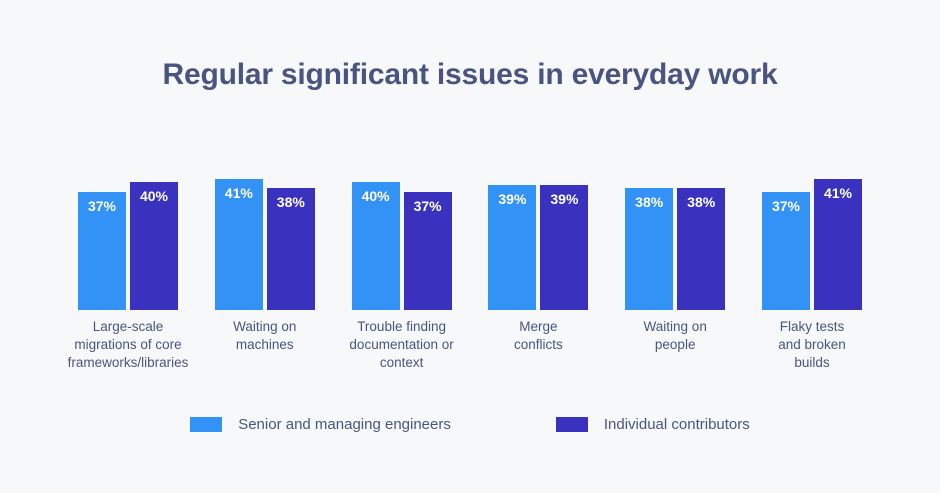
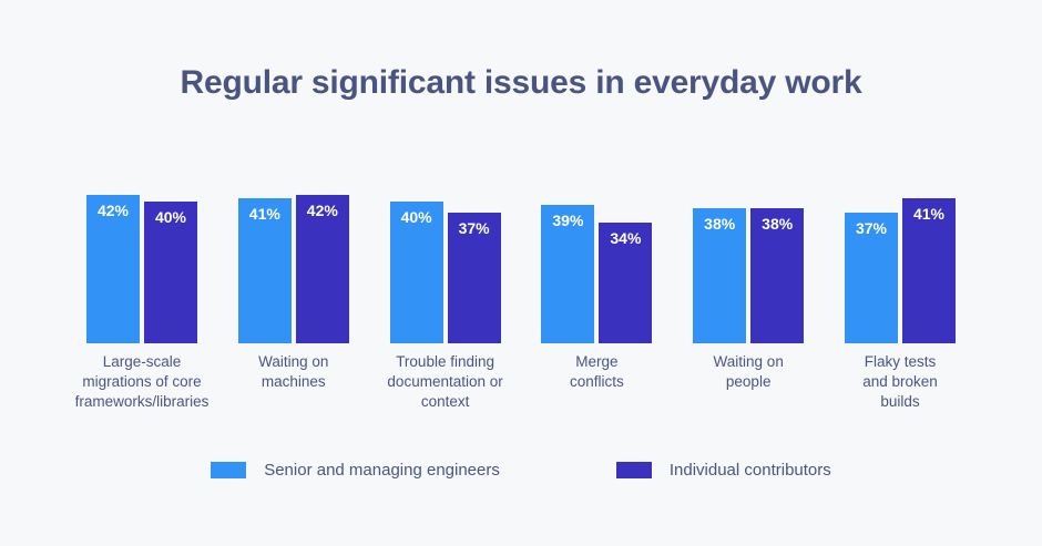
Senior and managing engineers/Large-scale migrations of core frameworks/libraries: 37% -> 42%
Individual contributors/Waiting on machines: 38% -> 42%
Individual contributors/Merge conflicts: 39% -> 34%
